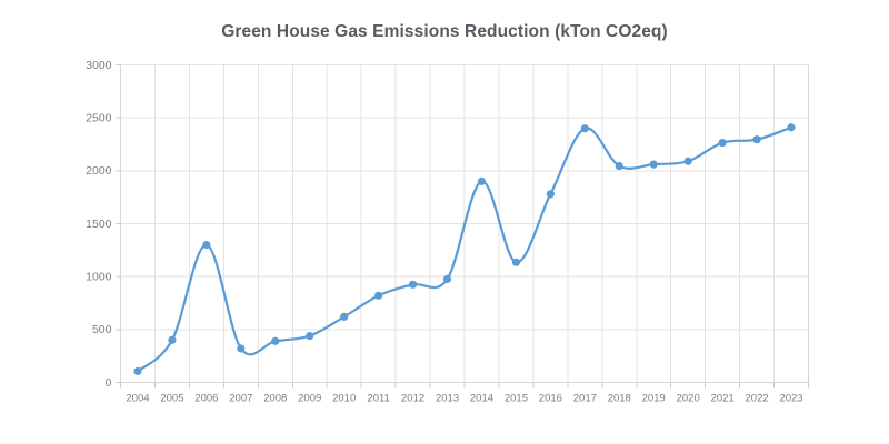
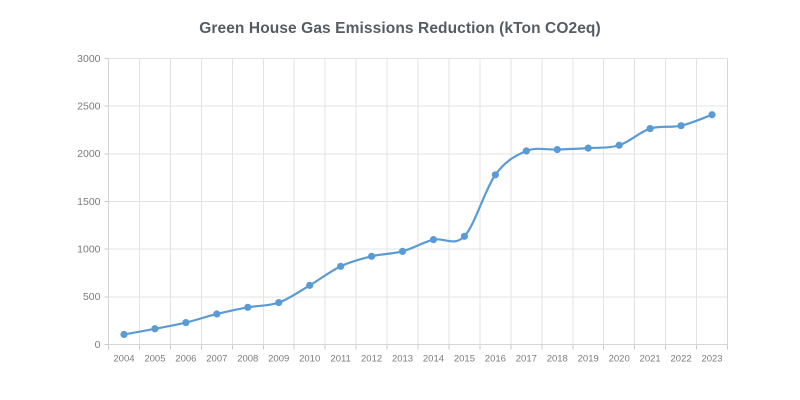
2005: 400 -> 200
2006: 1300 -> 200
2014: 1900 -> 1100
2017: 2400 -> 2000
